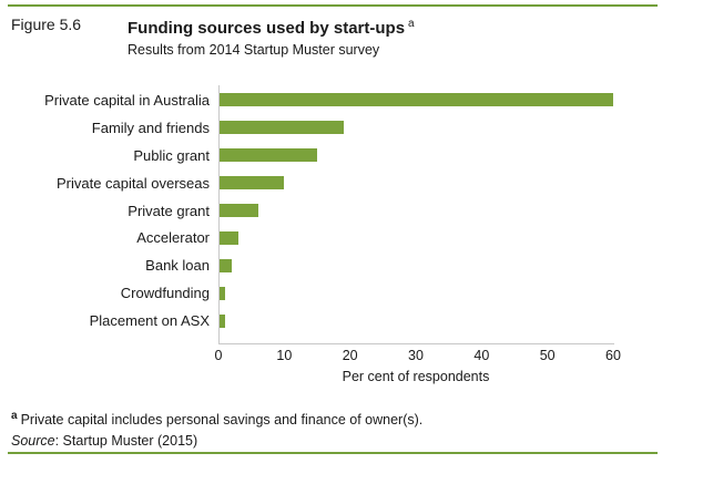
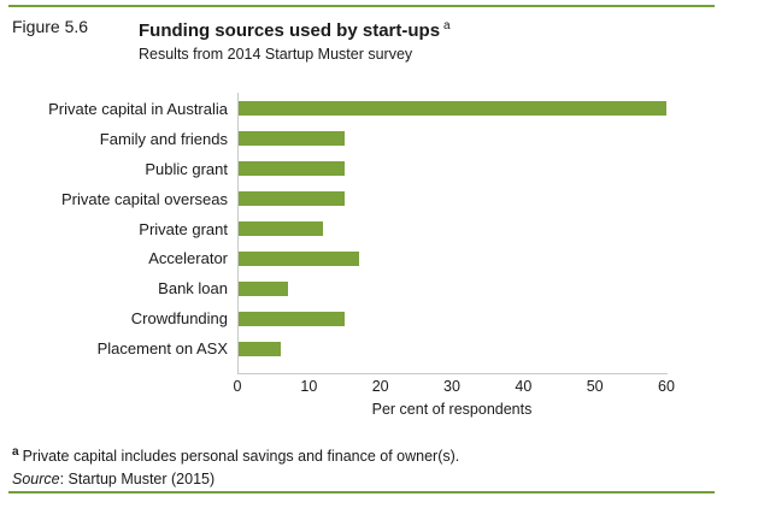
Family and friends: 19 -> 15
Private capital overseas: 10 -> 15
Private grant: 6 -> 12
Accelerator: 3 -> 17
Bank loan: 2 -> 7
Crowdfunding: 1 -> 15
Placement on ASX: 1 -> 6
